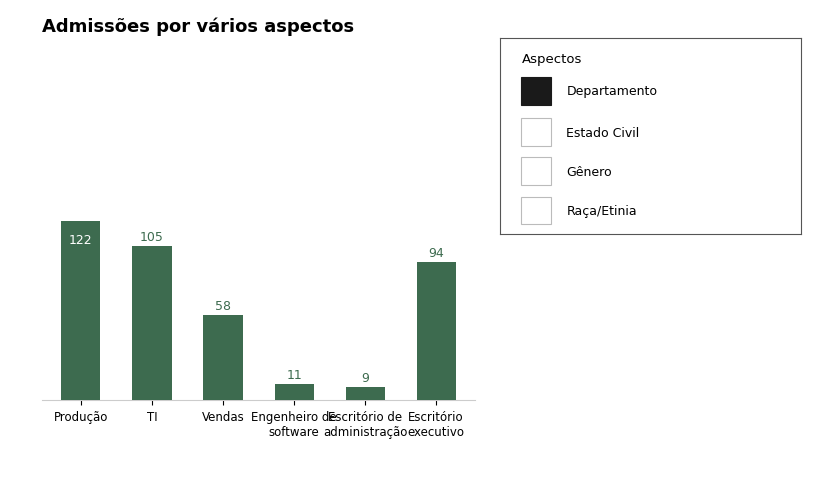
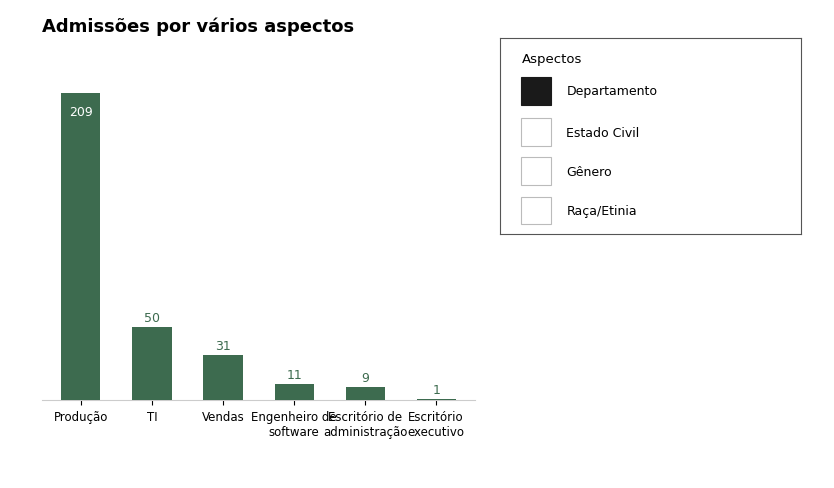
Produção: 122 -> 209
TI: 105 -> 50
Vendas: 58 -> 31
Escritório executivo: 94 -> 1
